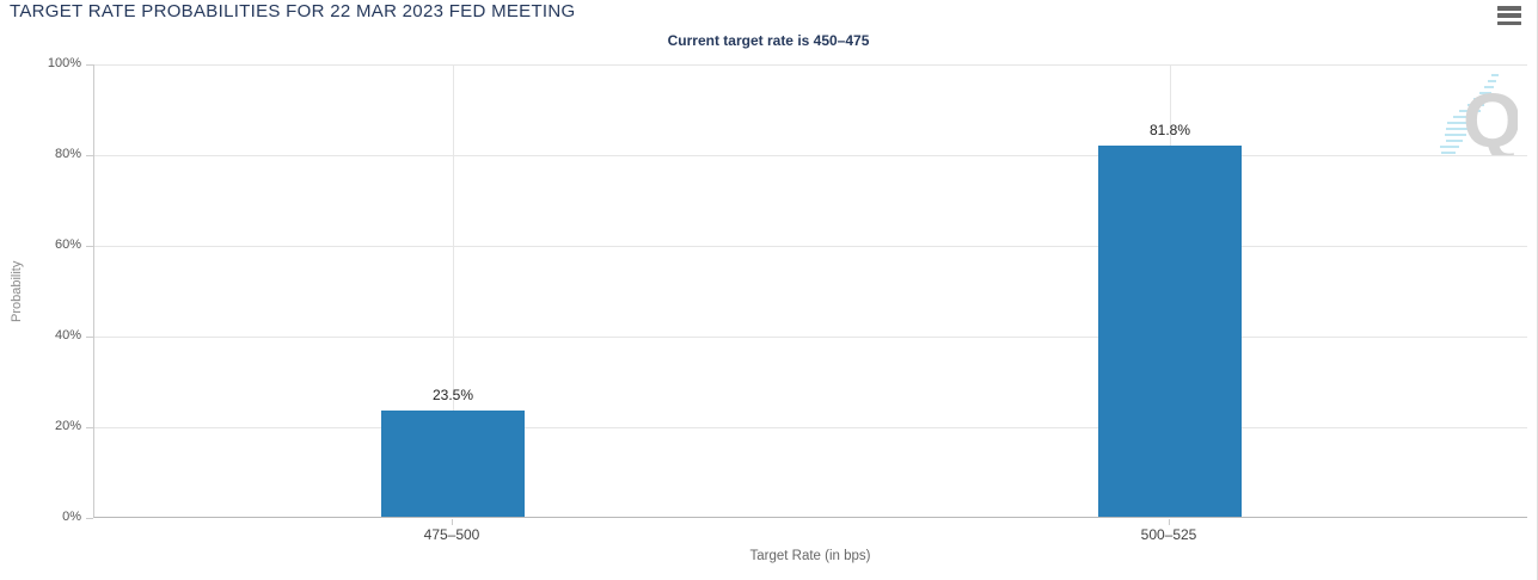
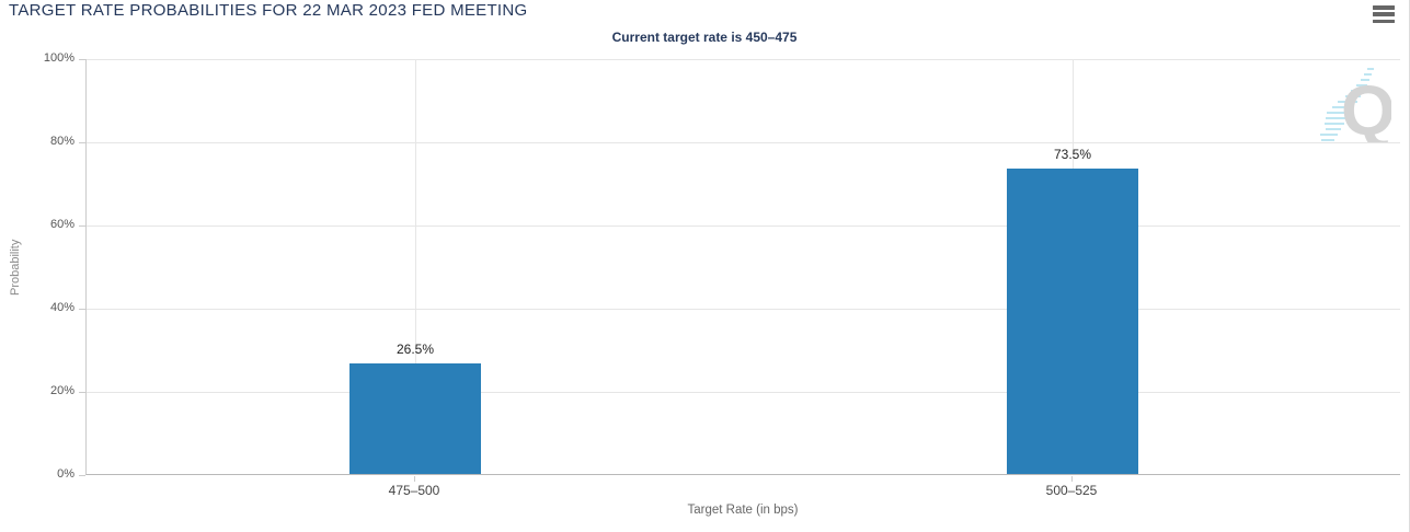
475–500: 23.5% -> 26.5%
500–525: 81.8% -> 73.5%
